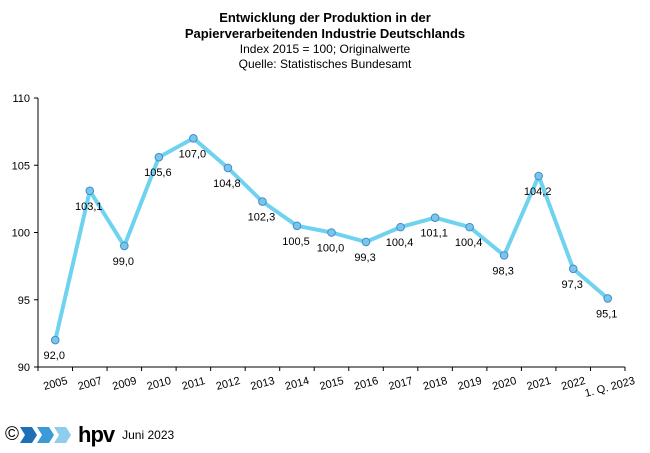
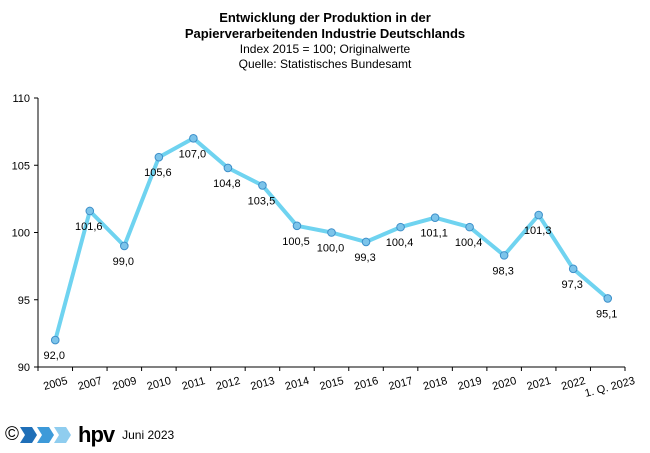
2007: 103,1 -> 101,6
2013: 102,3 -> 103,5
2021: 104,2 -> 101,3
